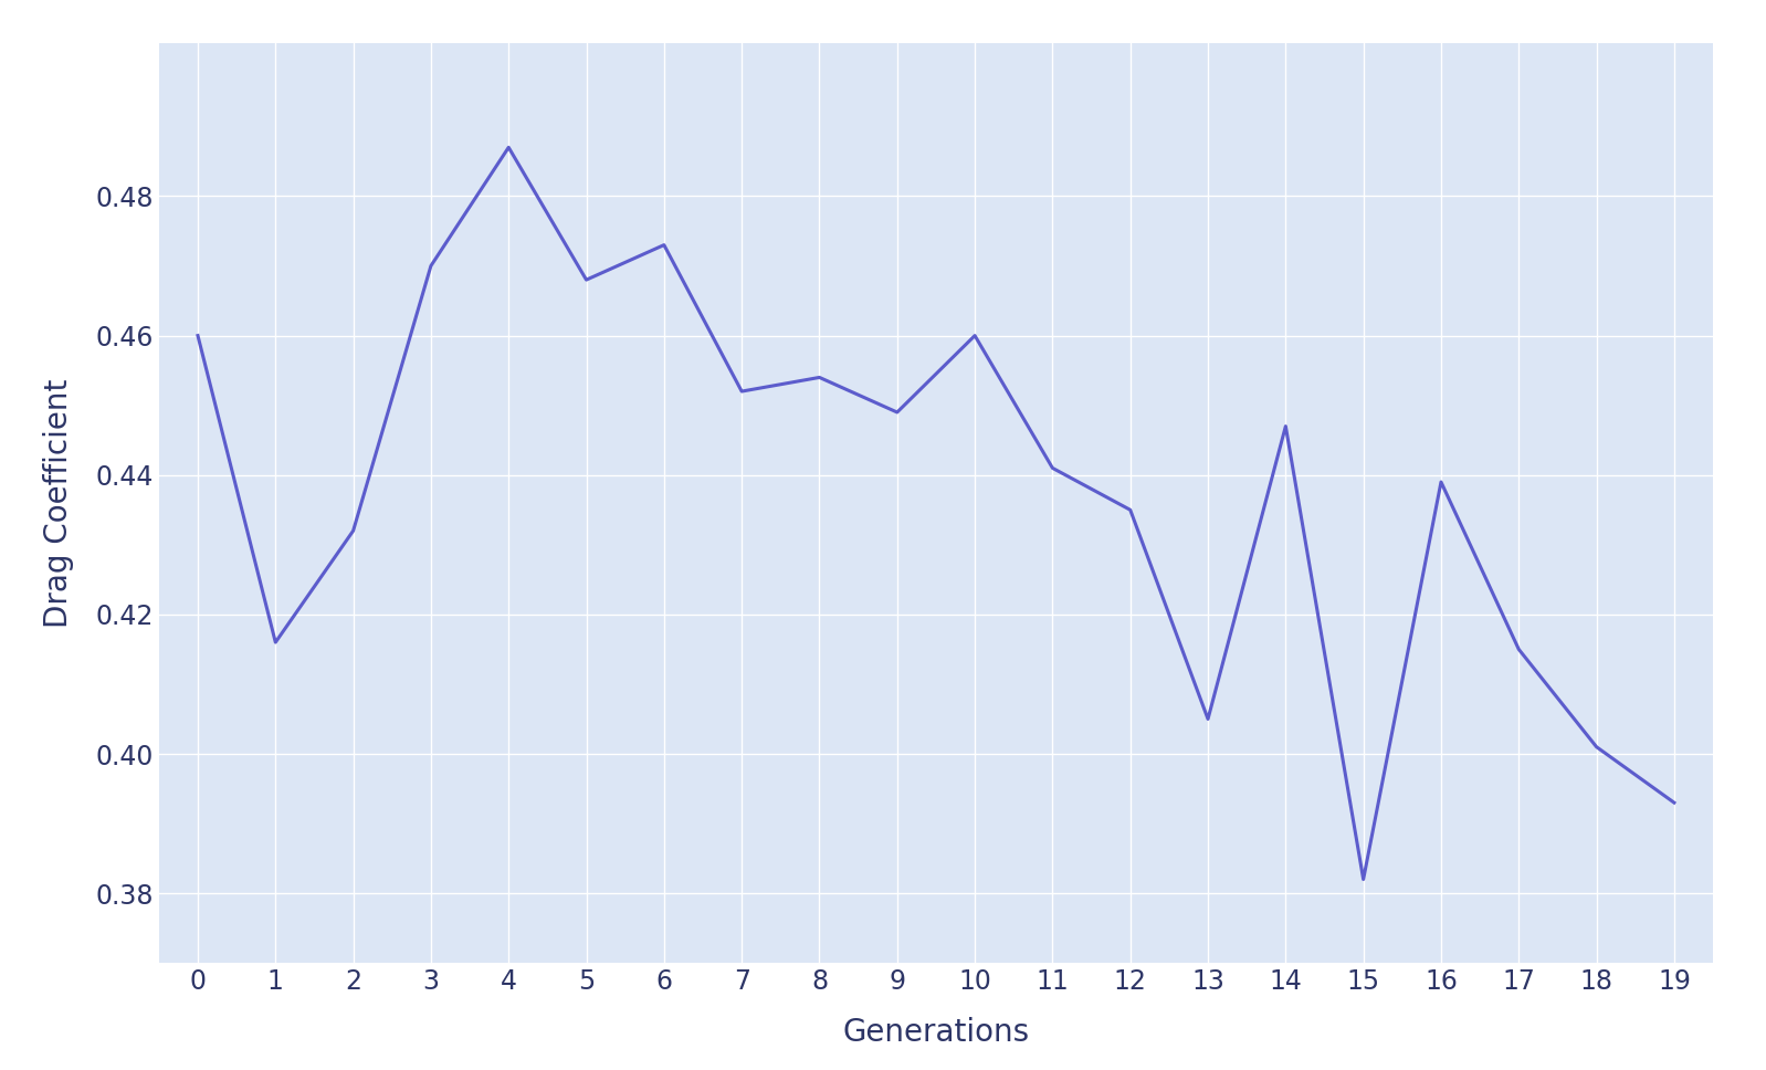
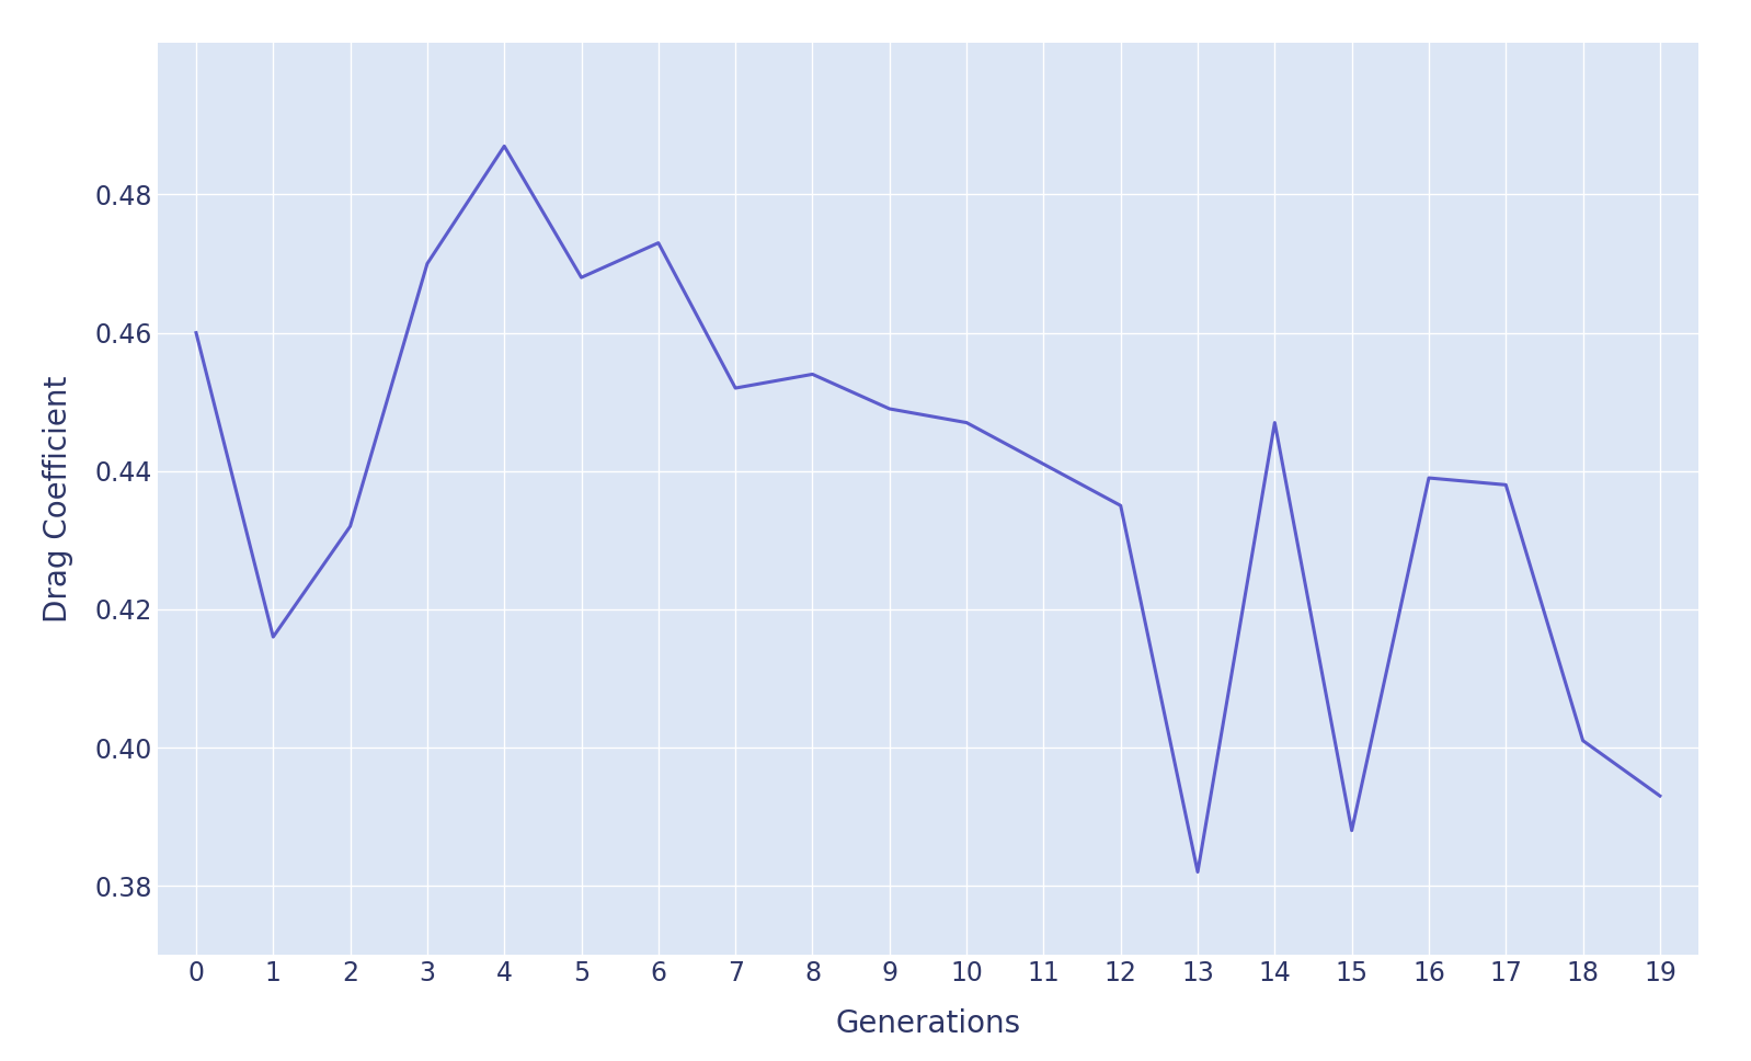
10: 0.460 -> 0.447
13: 0.405 -> 0.382
15: 0.382 -> 0.388
17: 0.415 -> 0.438
